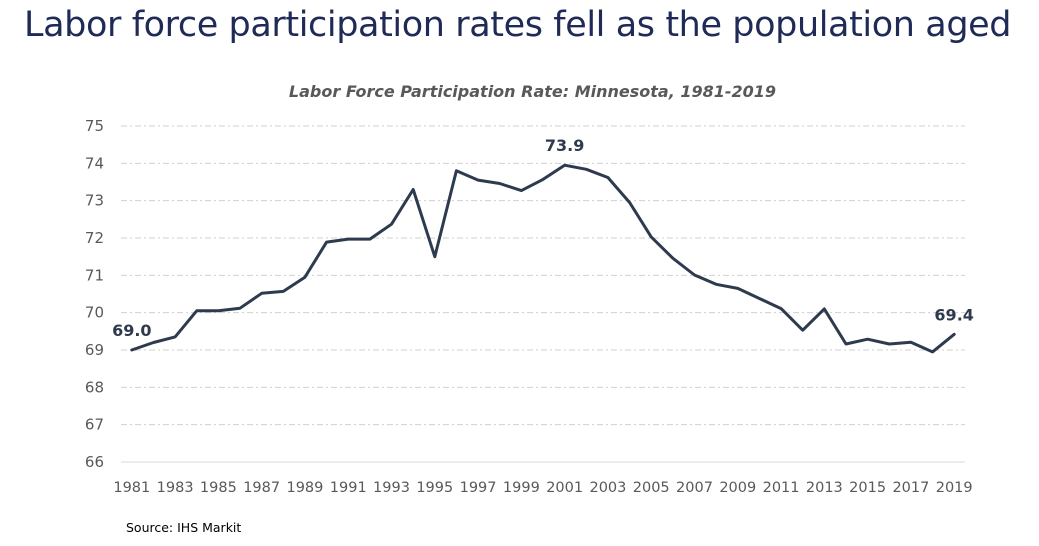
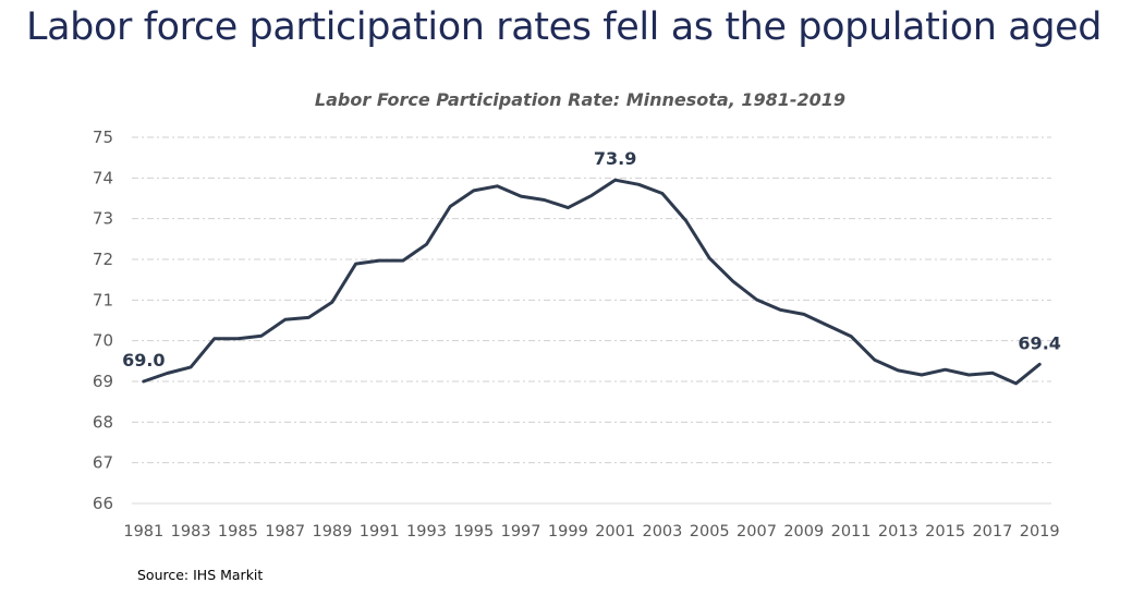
1995: 71.5 -> 73.7
2013: 70.1 -> 69.3
